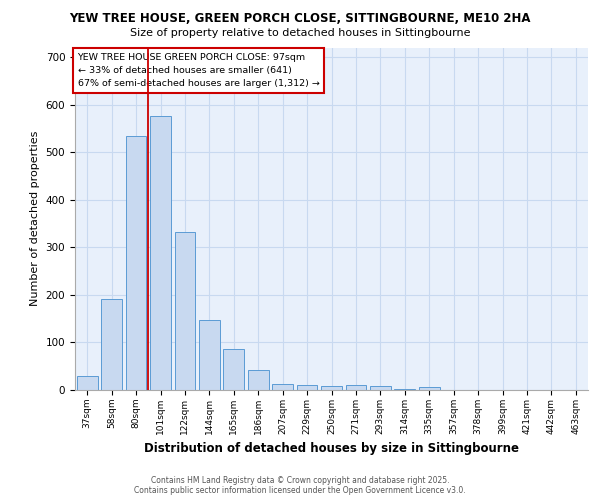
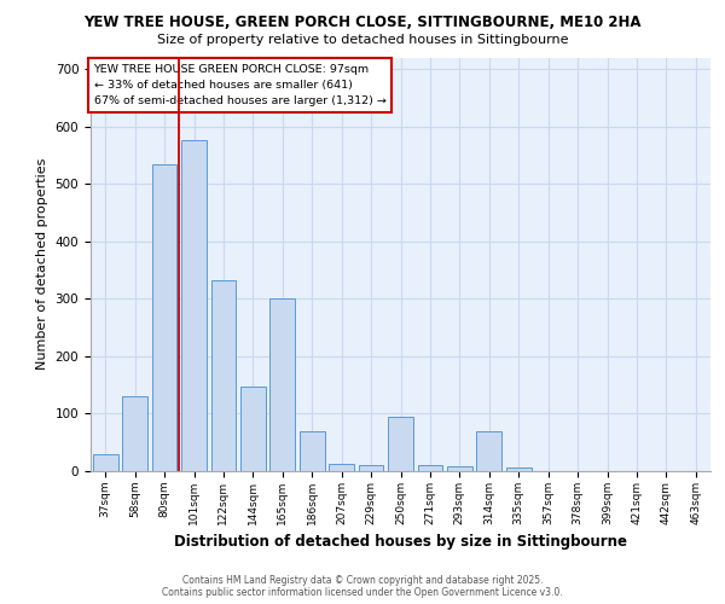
58sqm: 192 -> 130
165sqm: 87 -> 300
186sqm: 42 -> 70
250sqm: 8 -> 95
314sqm: 2 -> 70
